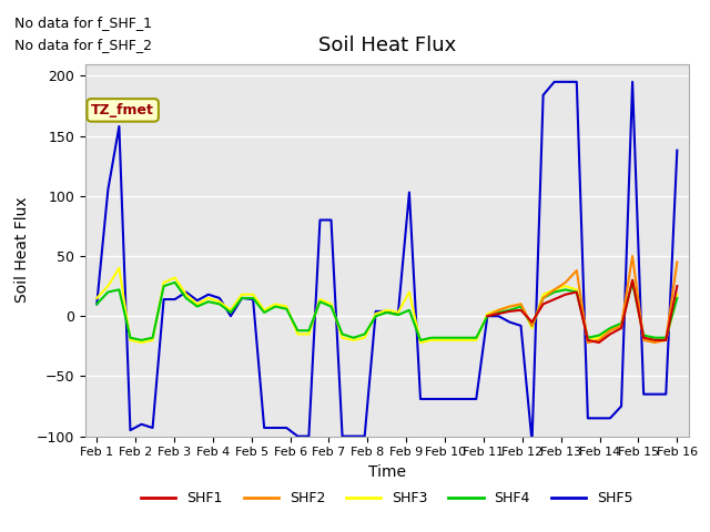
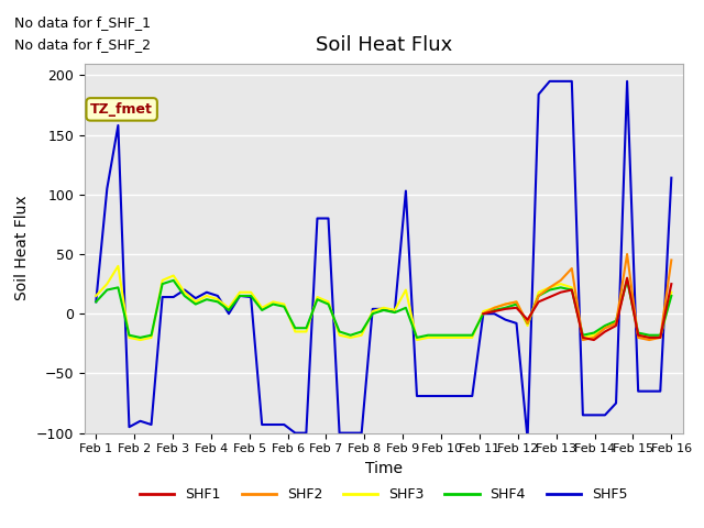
SHF5/Feb 16: 138 -> 114
